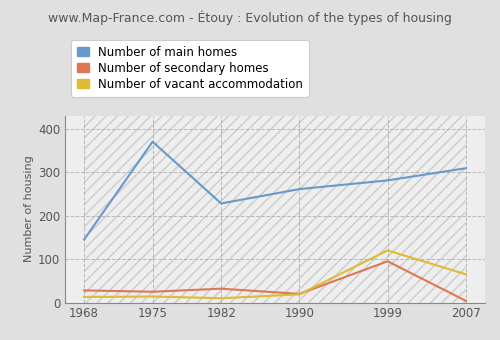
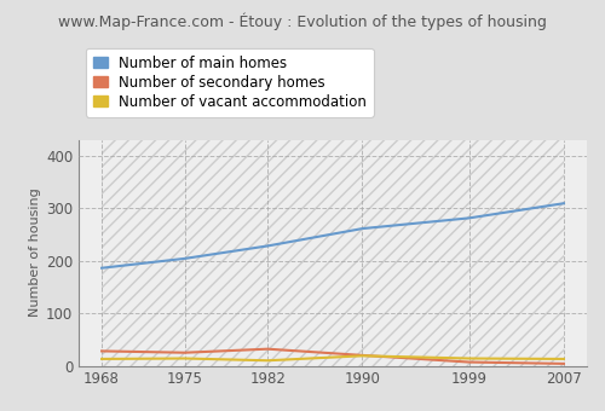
Number of main homes/1968: 145 -> 186
Number of main homes/1975: 370 -> 204
Number of secondary homes/1999: 95 -> 7
Number of vacant accommodation/1999: 120 -> 14
Number of vacant accommodation/2007: 65 -> 13
